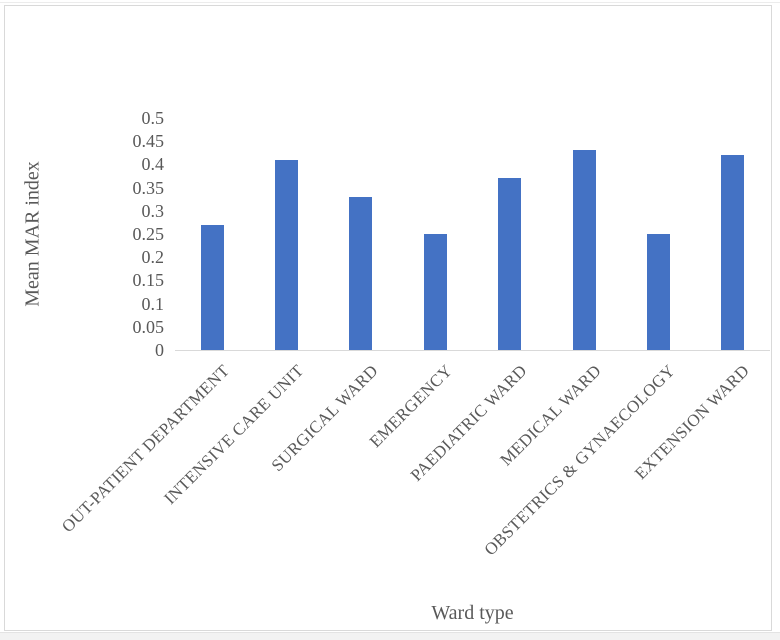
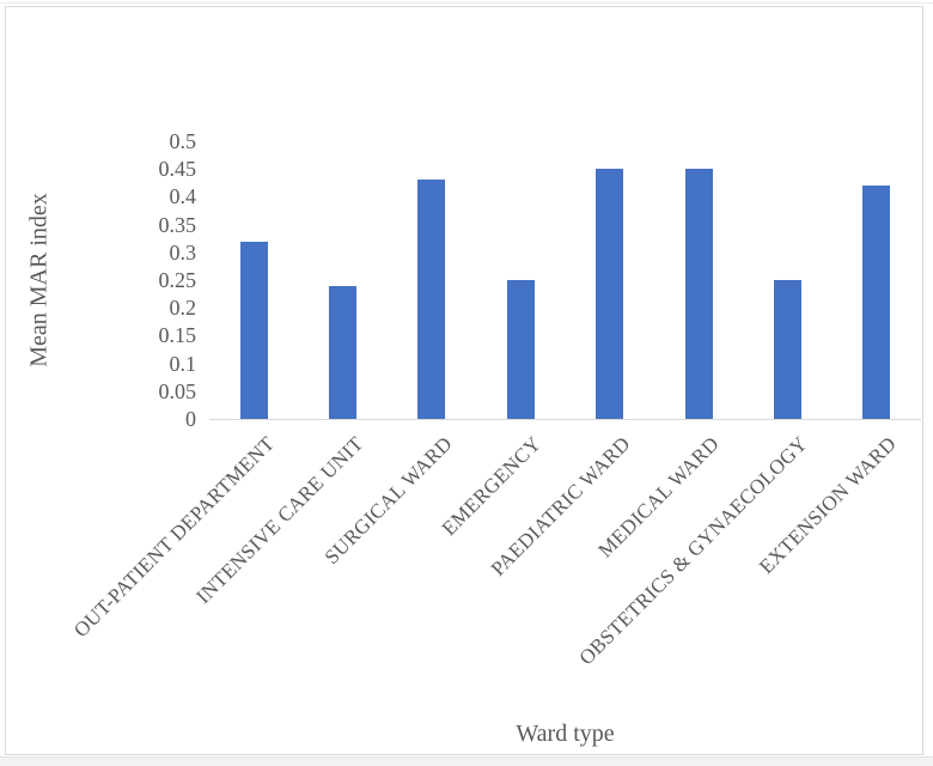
OUT-PATIENT DEPARTMENT: 0.27 -> 0.32
INTENSIVE CARE UNIT: 0.41 -> 0.24
SURGICAL WARD: 0.33 -> 0.43
PAEDIATRIC WARD: 0.37 -> 0.45
MEDICAL WARD: 0.43 -> 0.45
